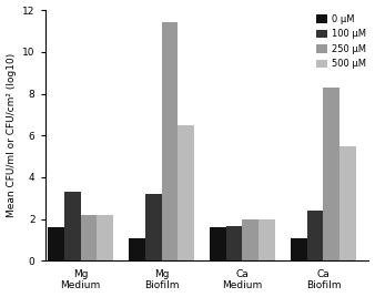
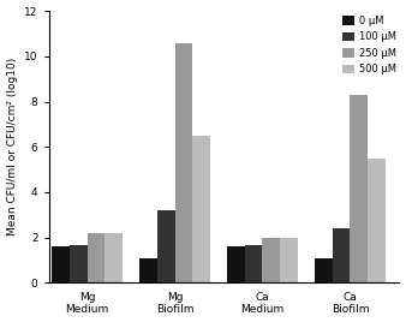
100 μM/Mg Medium: 3.3 -> 1.6
250 μM/Mg Biofilm: 11.4 -> 10.6
